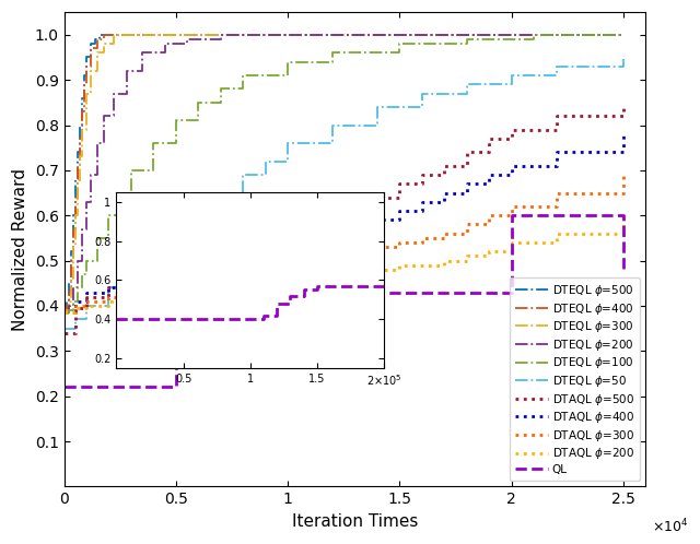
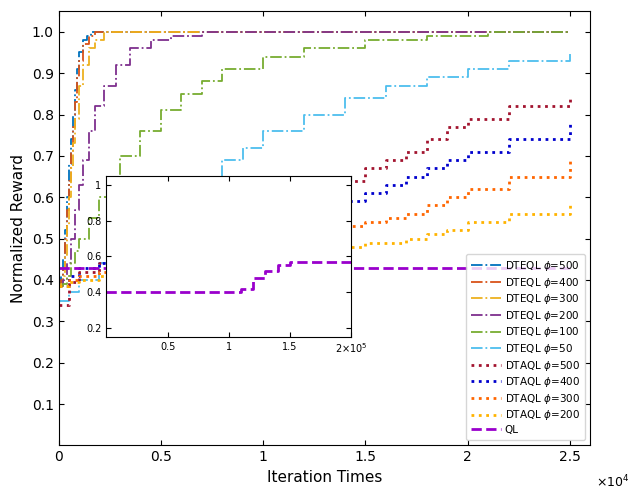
QL/0: 0.22 -> 0.43
QL/2: 0.60 -> 0.43
QL/2.5: 0.48 -> 0.43
